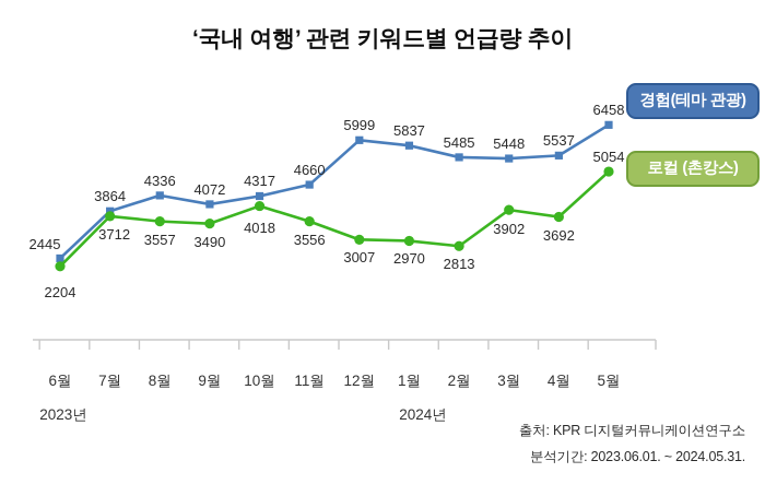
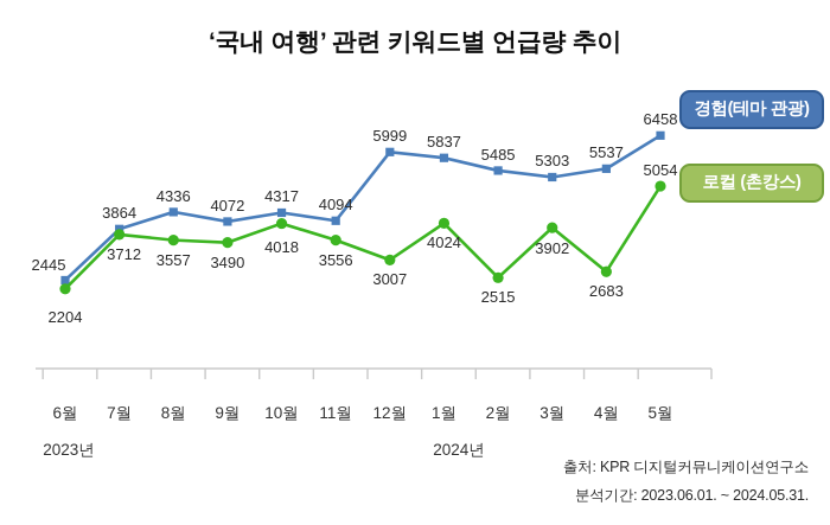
경험(테마 관광)/11월: 4660 -> 4094
로컬 (촌캉스)/1월: 2970 -> 4024
로컬 (촌캉스)/2월: 2813 -> 2515
경험(테마 관광)/3월: 5448 -> 5303
로컬 (촌캉스)/4월: 3692 -> 2683
